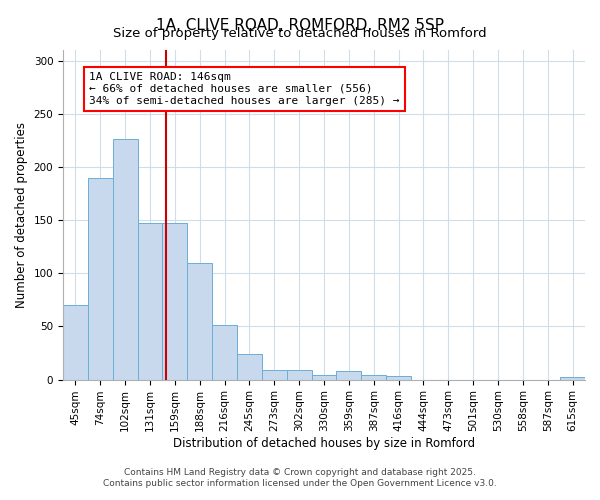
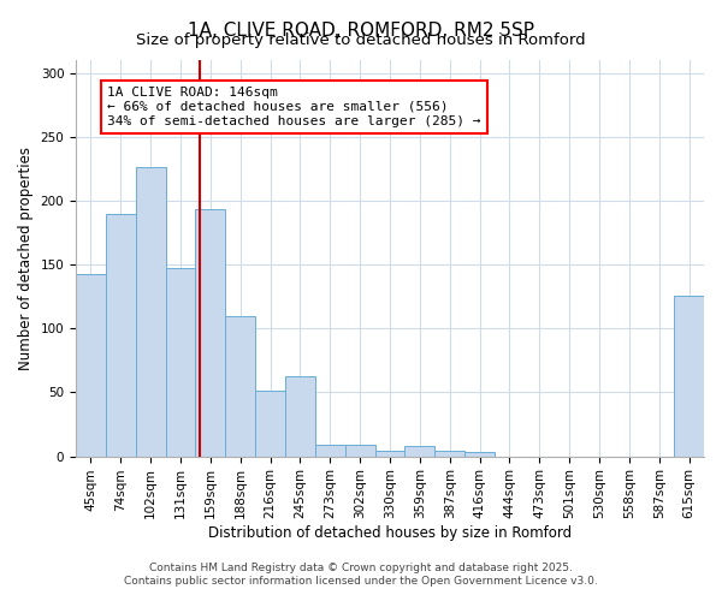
45sqm: 70 -> 143
159sqm: 147 -> 193
245sqm: 24 -> 63
615sqm: 2 -> 126
